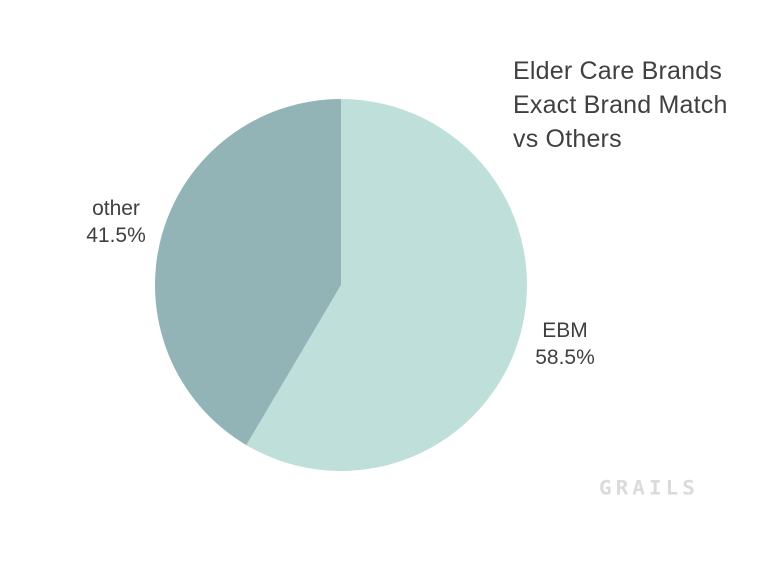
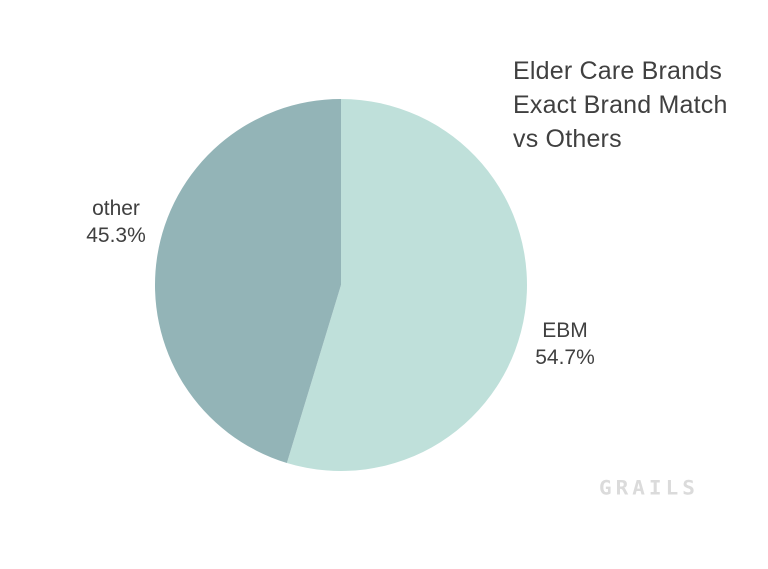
EBM: 58.5% -> 54.7%
other: 41.5% -> 45.3%
